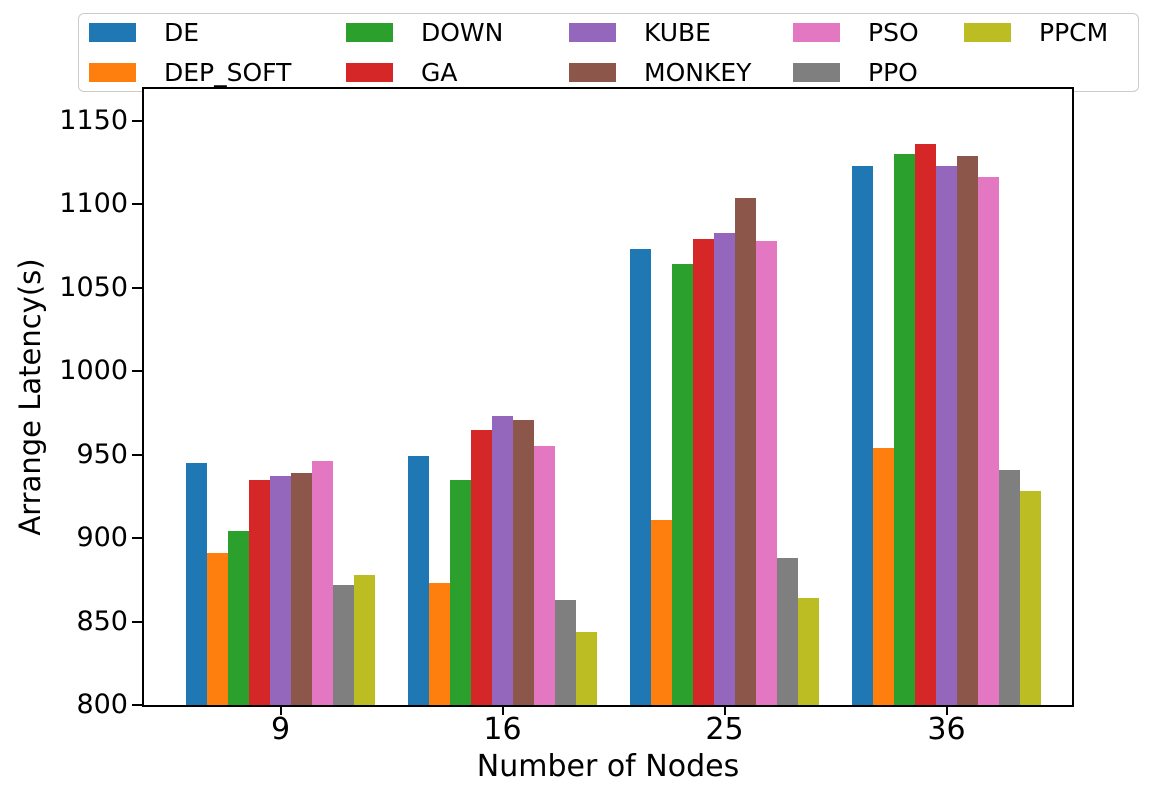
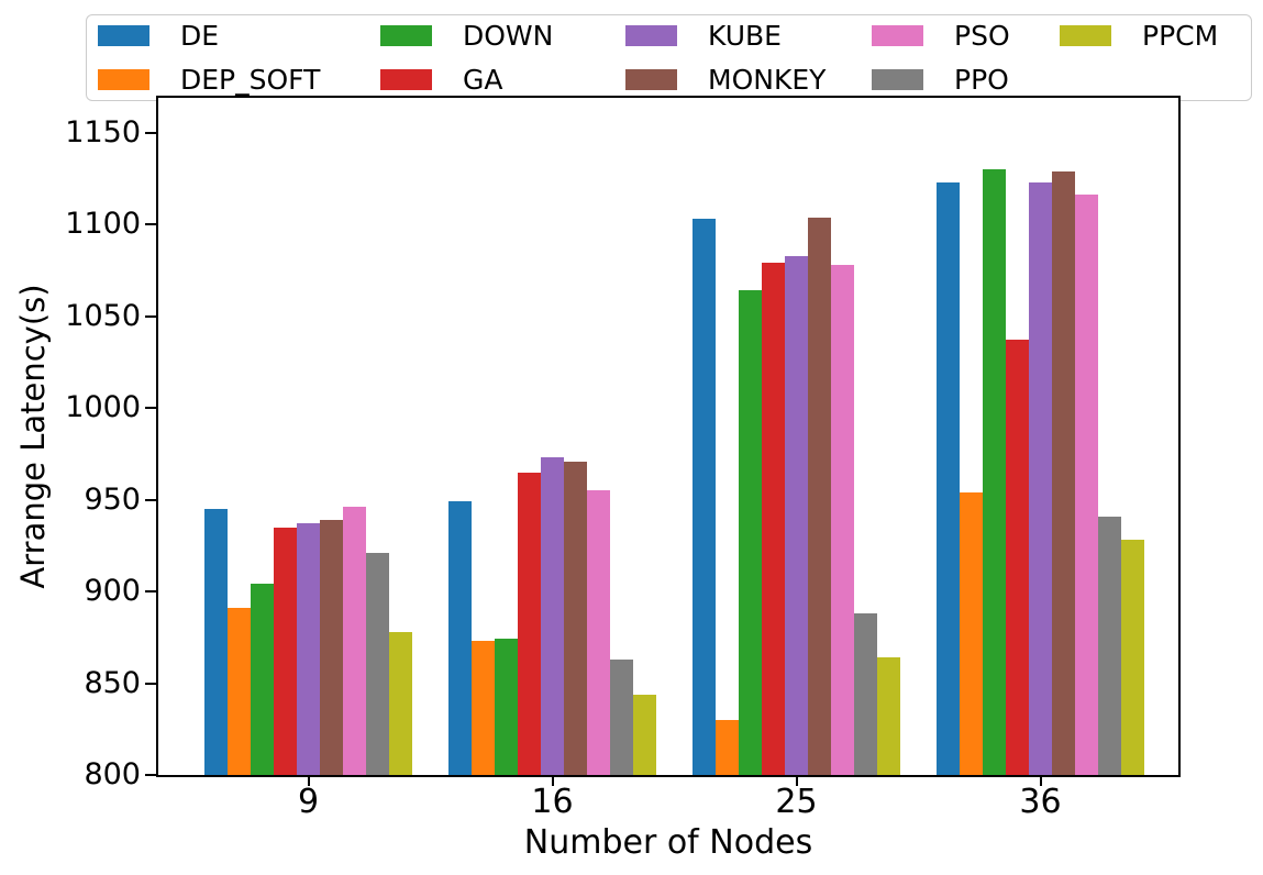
PPO/9: 872 -> 921
DOWN/16: 935 -> 874
DE/25: 1073 -> 1103
DEP_SOFT/25: 911 -> 830
GA/36: 1136 -> 1037
